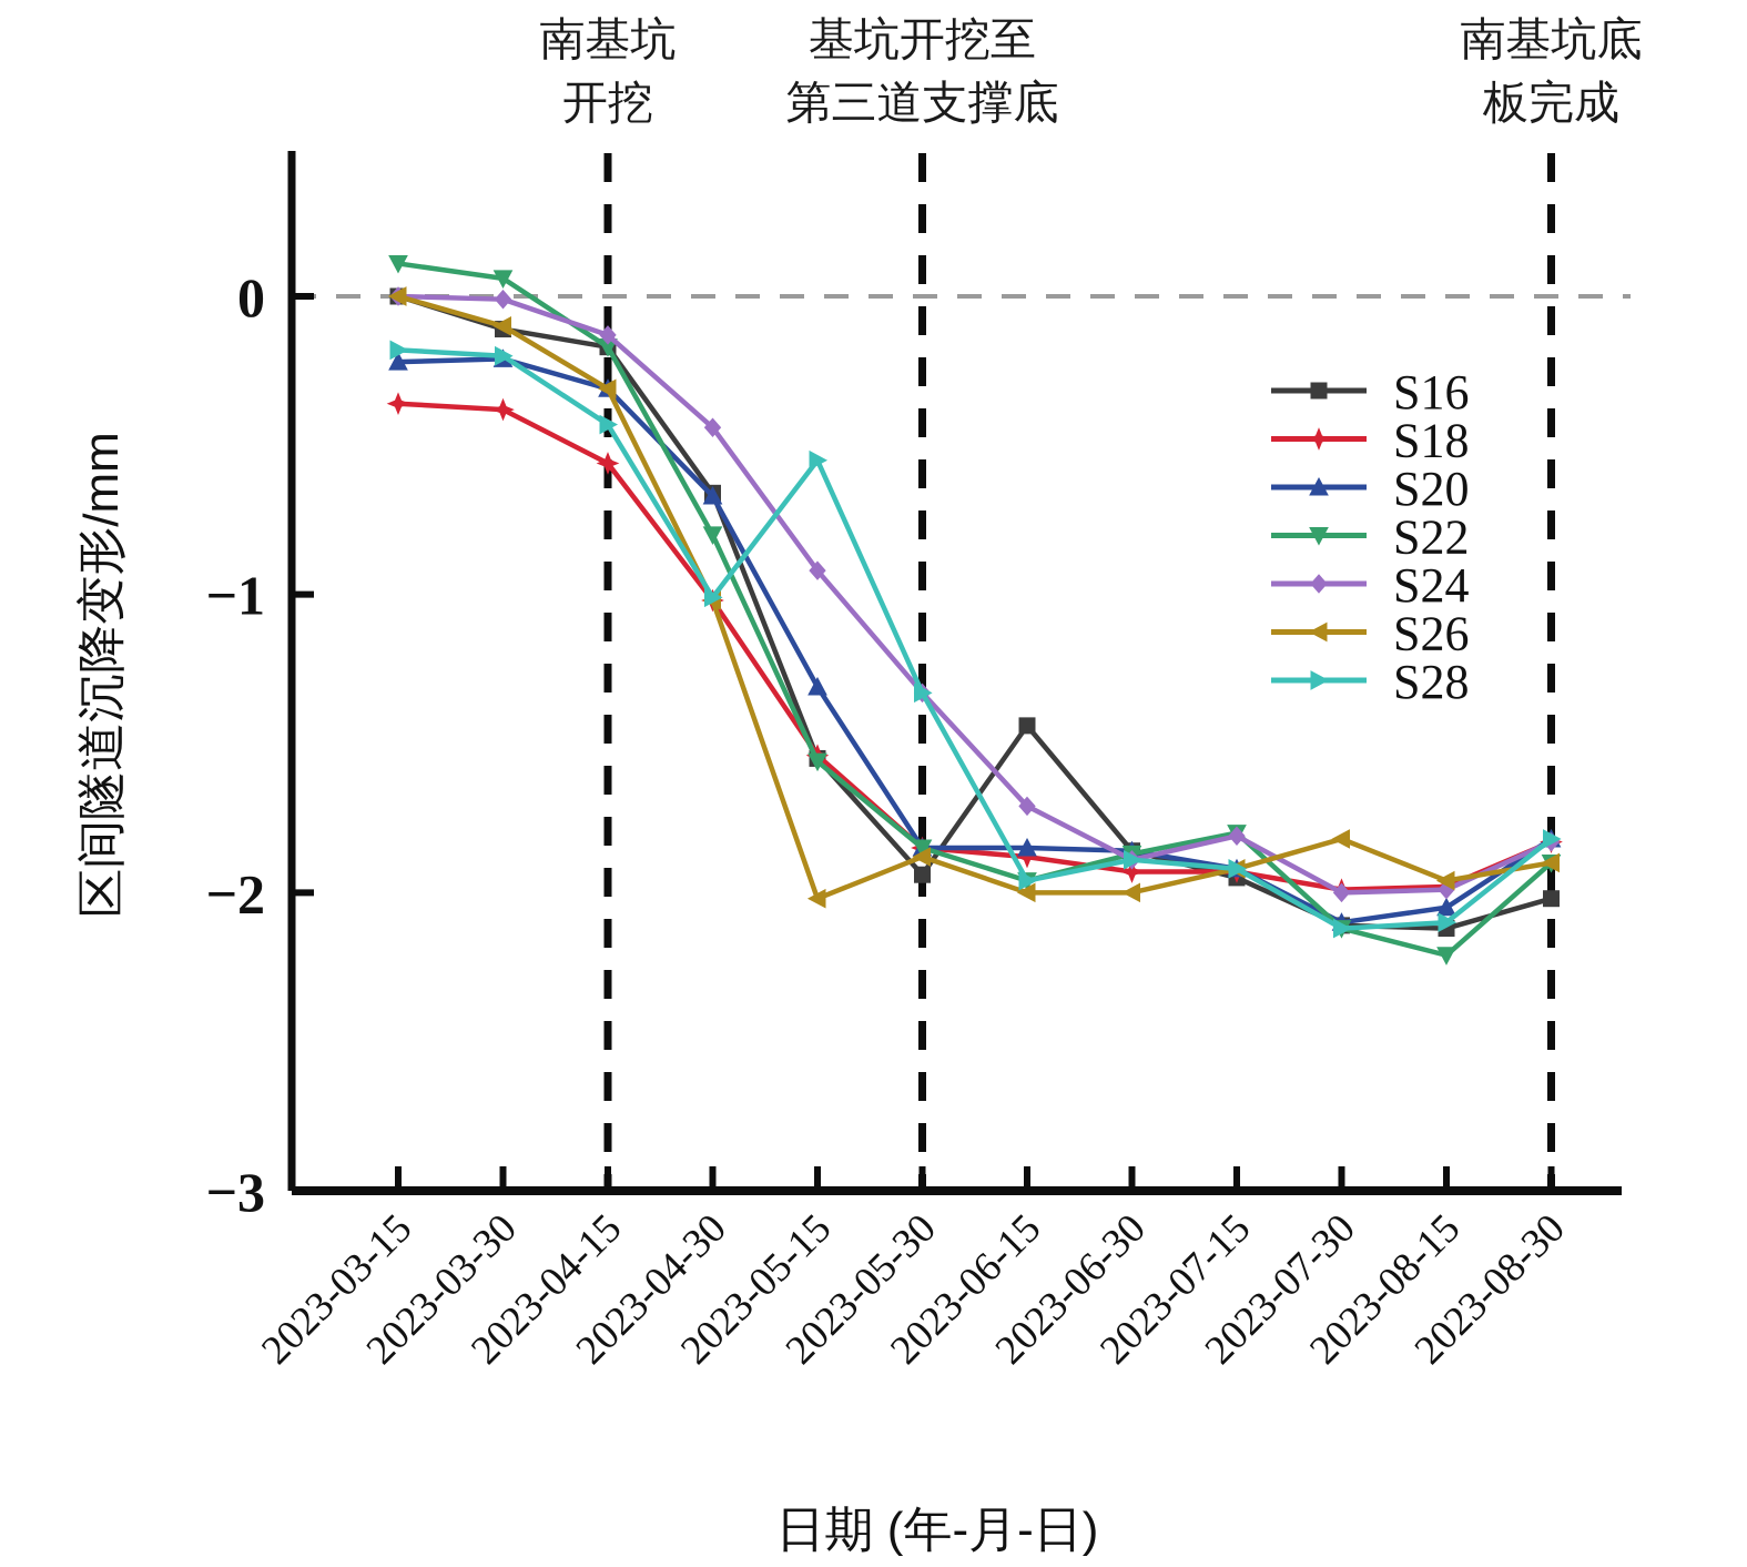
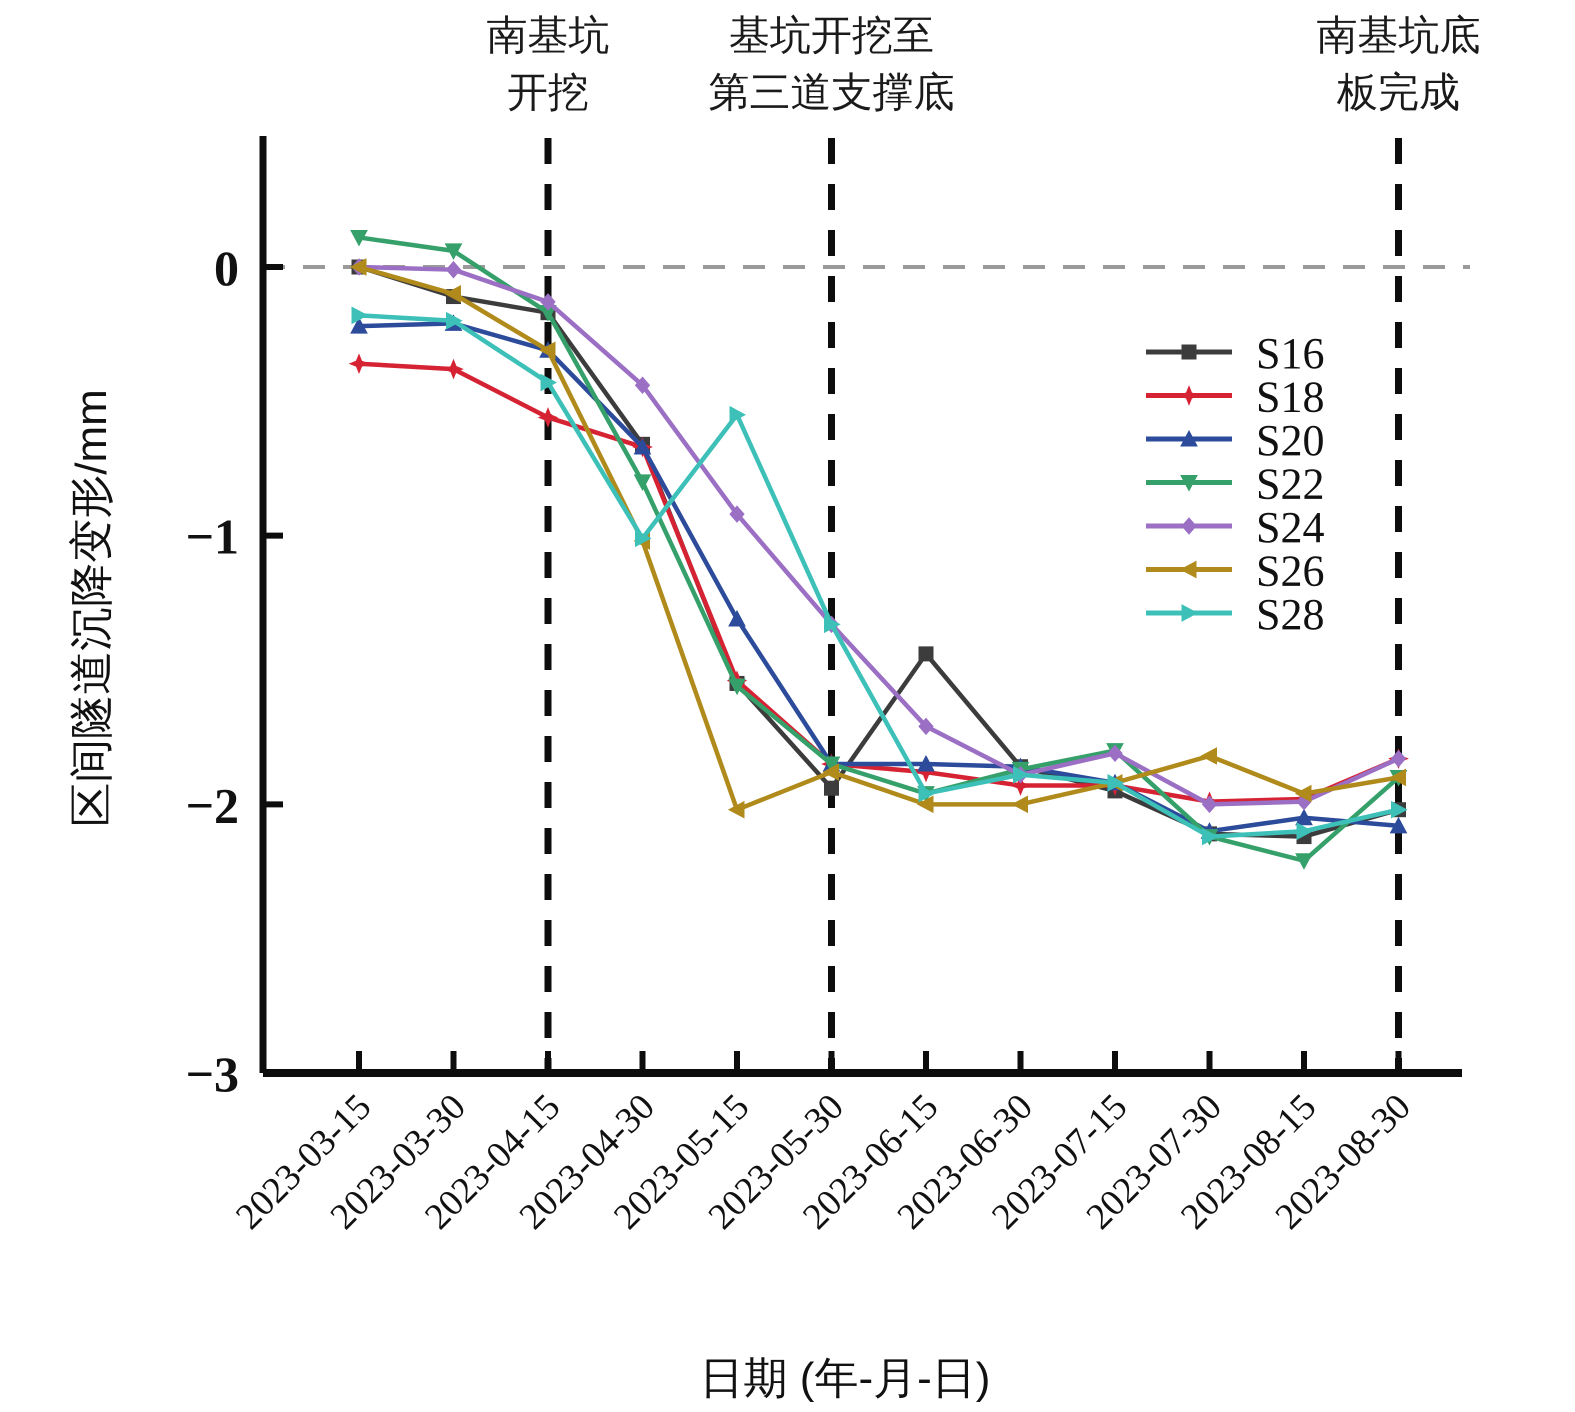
S18/2023-04-30: -1.02 -> -0.67
S20/2023-08-30: -1.82 -> -2.08
S28/2023-08-30: -1.82 -> -2.02
